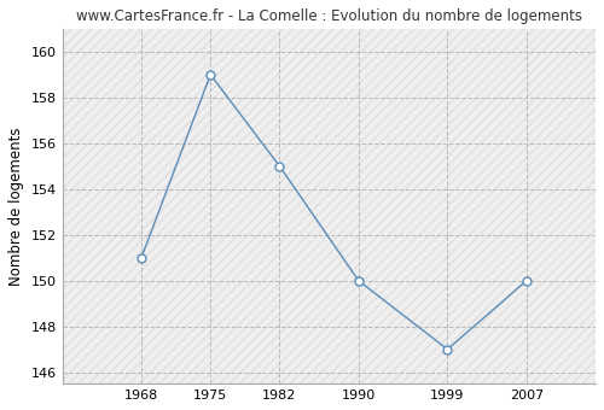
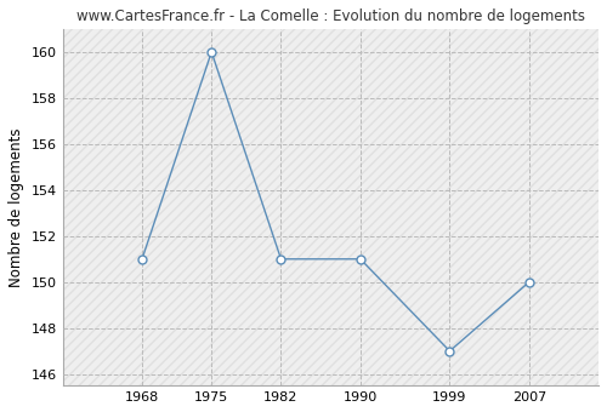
1975: 159 -> 160
1982: 155 -> 151
1990: 150 -> 151
